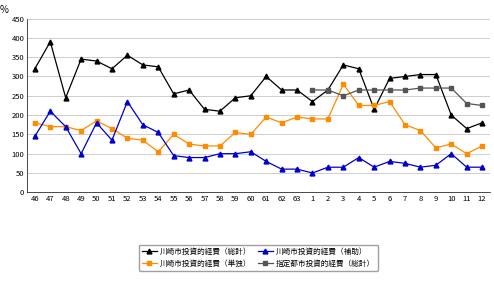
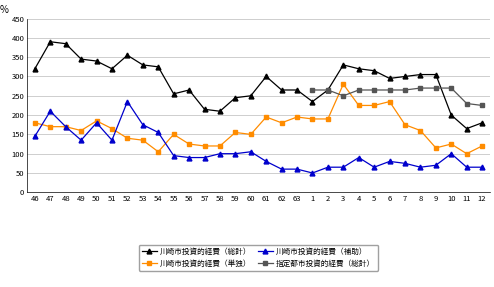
川崎市投資的経費（総計）/48: 245 -> 385
川崎市投資的経費（補助）/49: 100 -> 135
川崎市投資的経費（総計）/5: 215 -> 315
